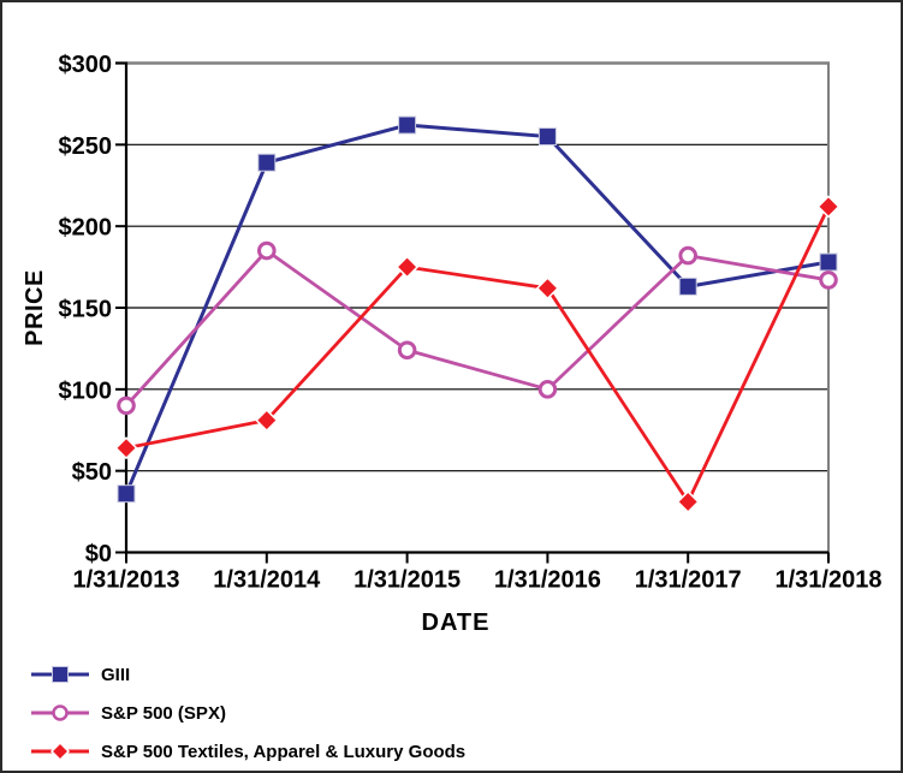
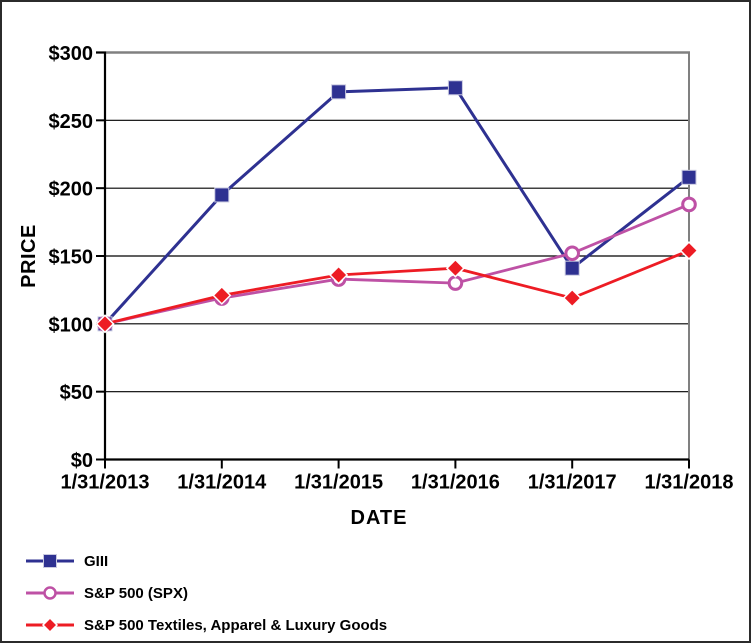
GIII/1/31/2013: $36 -> $100
S&P 500 (SPX)/1/31/2013: $90 -> $100
S&P 500 Textiles, Apparel & Luxury Goods/1/31/2013: $64 -> $100
GIII/1/31/2014: $239 -> $195
S&P 500 (SPX)/1/31/2014: $185 -> $119
S&P 500 Textiles, Apparel & Luxury Goods/1/31/2014: $81 -> $121
GIII/1/31/2015: $262 -> $271
S&P 500 (SPX)/1/31/2015: $124 -> $133
S&P 500 Textiles, Apparel & Luxury Goods/1/31/2015: $175 -> $136
GIII/1/31/2016: $255 -> $274
S&P 500 (SPX)/1/31/2016: $100 -> $130
S&P 500 Textiles, Apparel & Luxury Goods/1/31/2016: $162 -> $141
GIII/1/31/2017: $163 -> $141
S&P 500 (SPX)/1/31/2017: $182 -> $152
S&P 500 Textiles, Apparel & Luxury Goods/1/31/2017: $31 -> $119
GIII/1/31/2018: $178 -> $208
S&P 500 (SPX)/1/31/2018: $167 -> $188
S&P 500 Textiles, Apparel & Luxury Goods/1/31/2018: $212 -> $154
